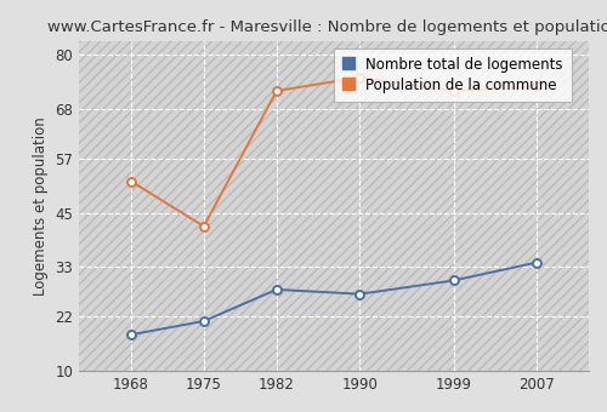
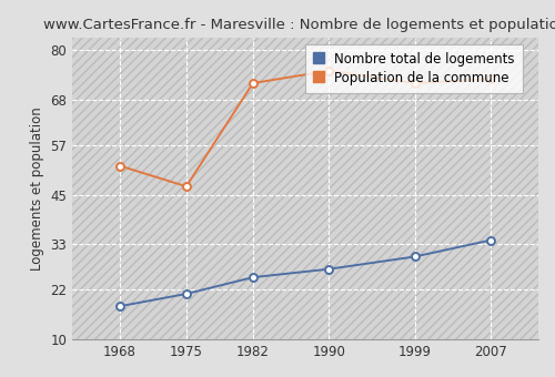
Population de la commune/1975: 42 -> 47
Nombre total de logements/1982: 28 -> 25
